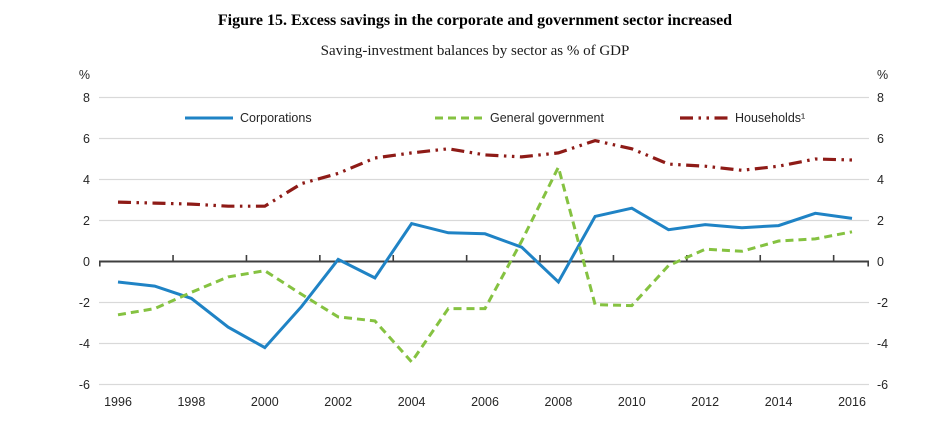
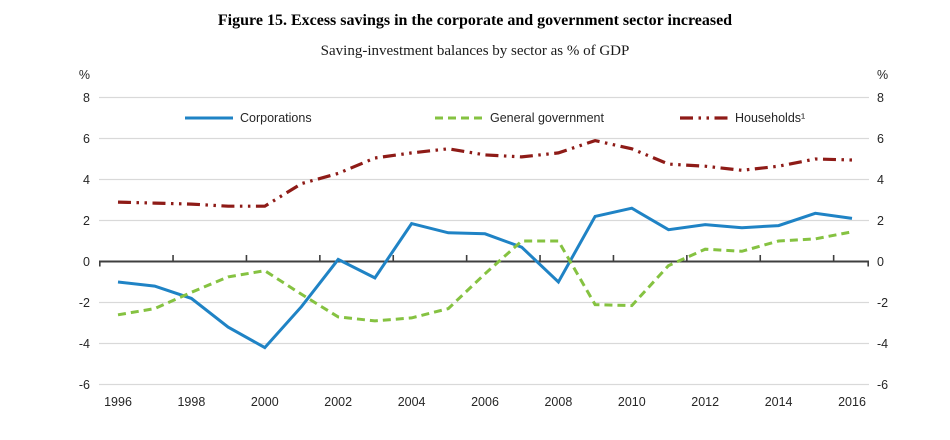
General government/2004: -4.9 -> -2.8
General government/2006: -2.3 -> -0.6
General government/2008: 4.6 -> 1.0
